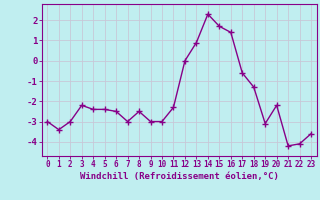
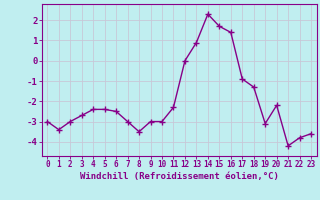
3: -2.2 -> -2.7
8: -2.5 -> -3.5
17: -0.6 -> -0.9
22: -4.1 -> -3.8
